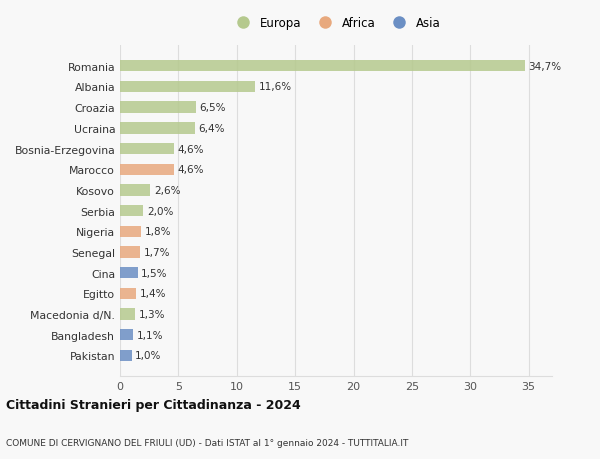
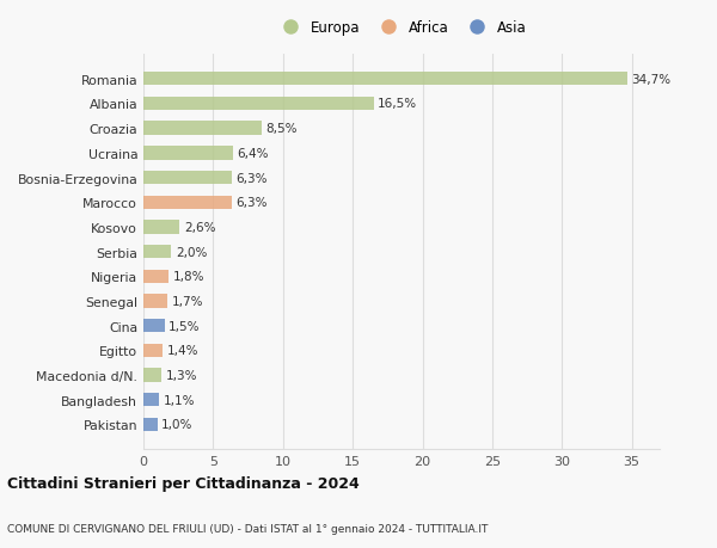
Albania: 11,6% -> 16,5%
Croazia: 6,5% -> 8,5%
Bosnia-Erzegovina: 4,6% -> 6,3%
Marocco: 4,6% -> 6,3%
